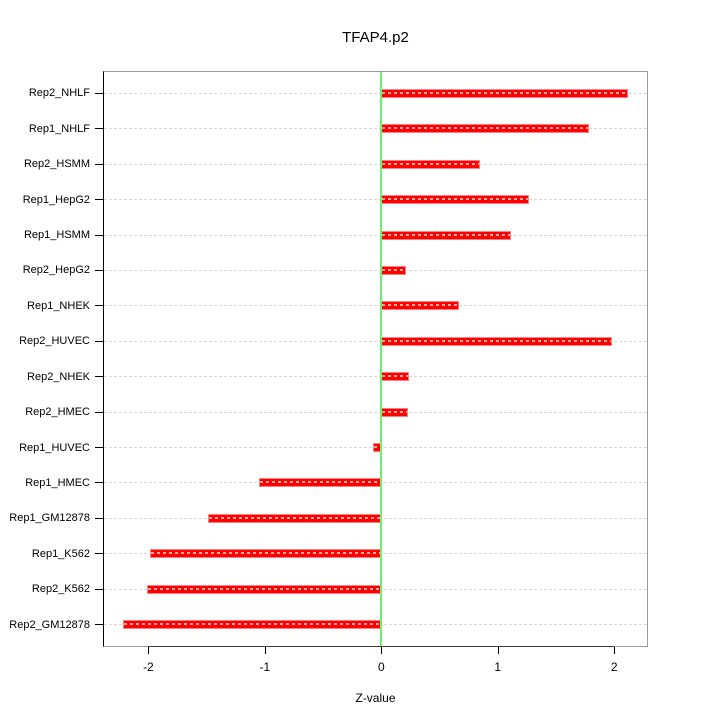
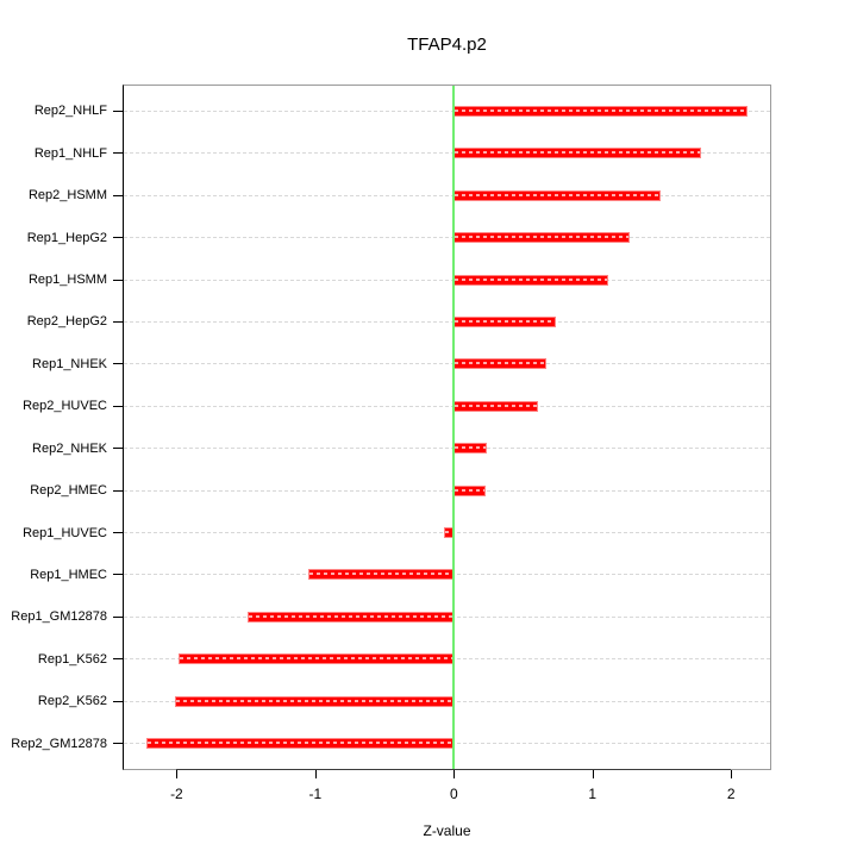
Rep2_HSMM: 0.85 -> 1.49
Rep2_HepG2: 0.21 -> 0.74
Rep2_HUVEC: 1.98 -> 0.61
